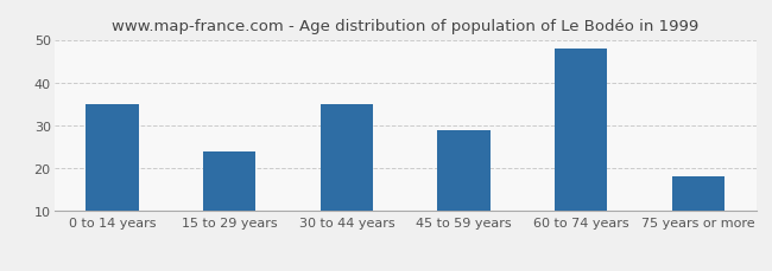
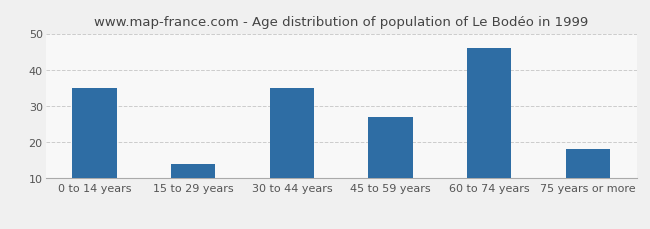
15 to 29 years: 24 -> 14
45 to 59 years: 29 -> 27
60 to 74 years: 48 -> 46
